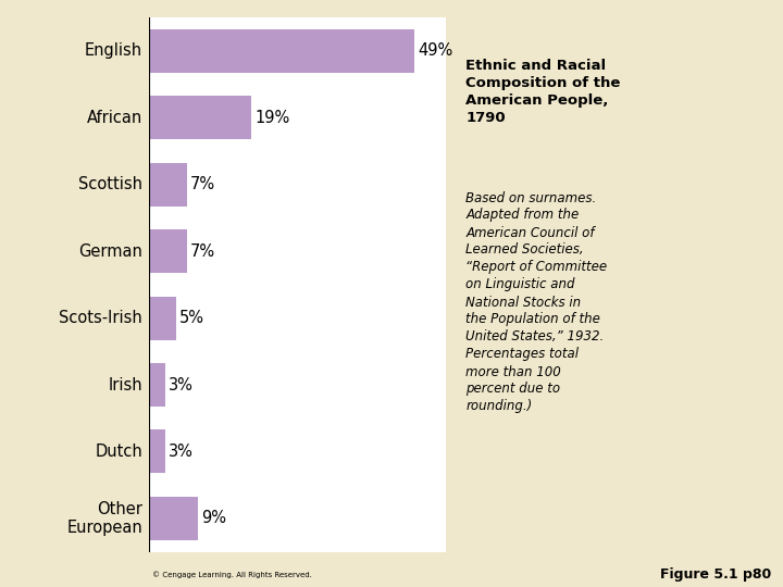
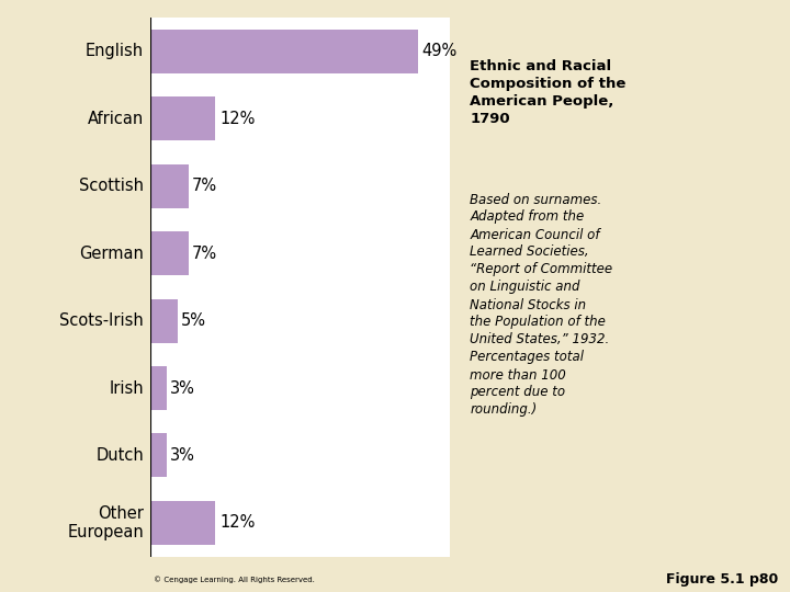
African: 19% -> 12%
Other European: 9% -> 12%
